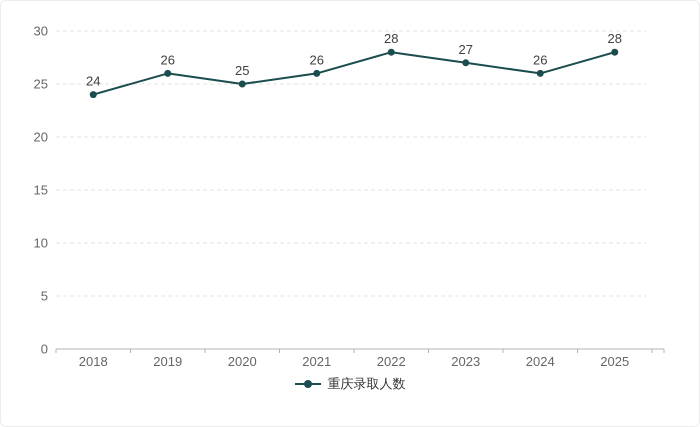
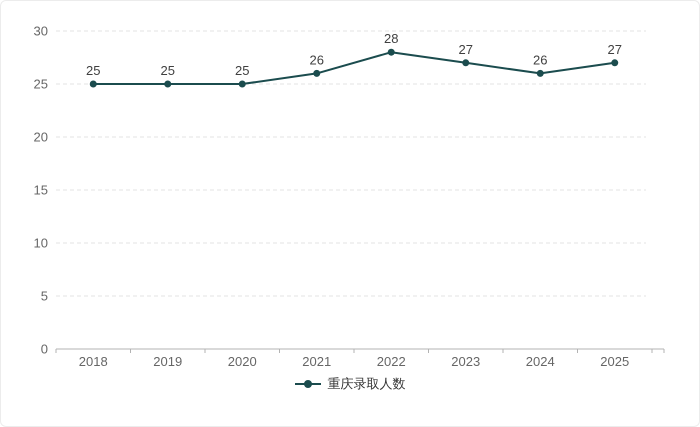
2018: 24 -> 25
2019: 26 -> 25
2025: 28 -> 27
